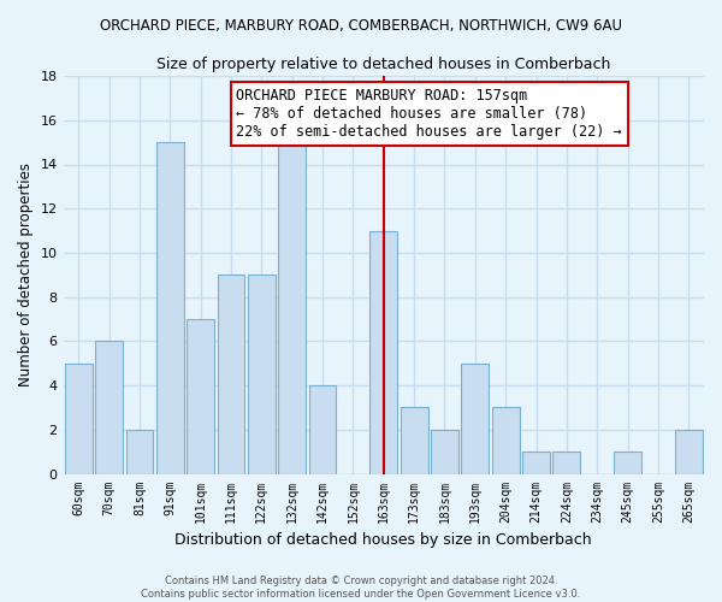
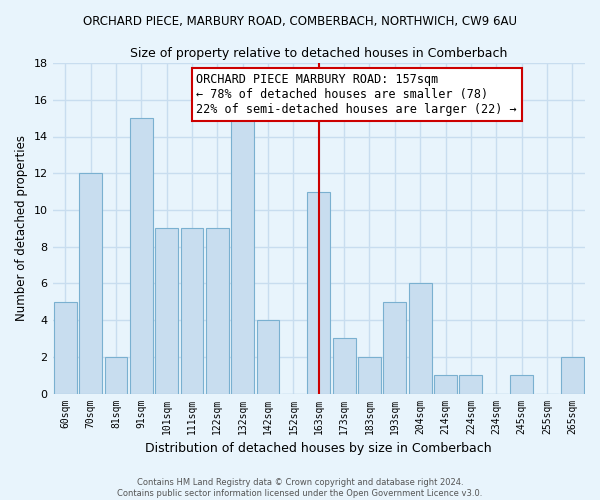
70sqm: 6 -> 12
101sqm: 7 -> 9
204sqm: 3 -> 6
